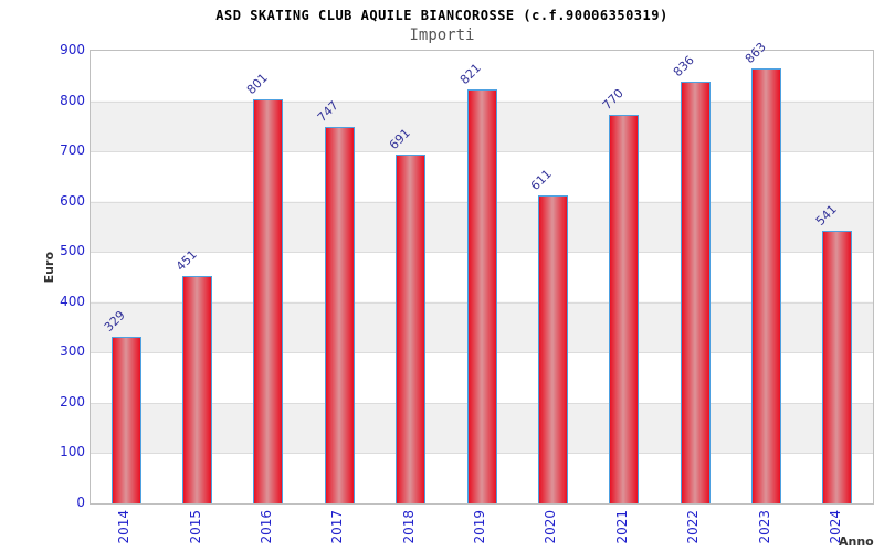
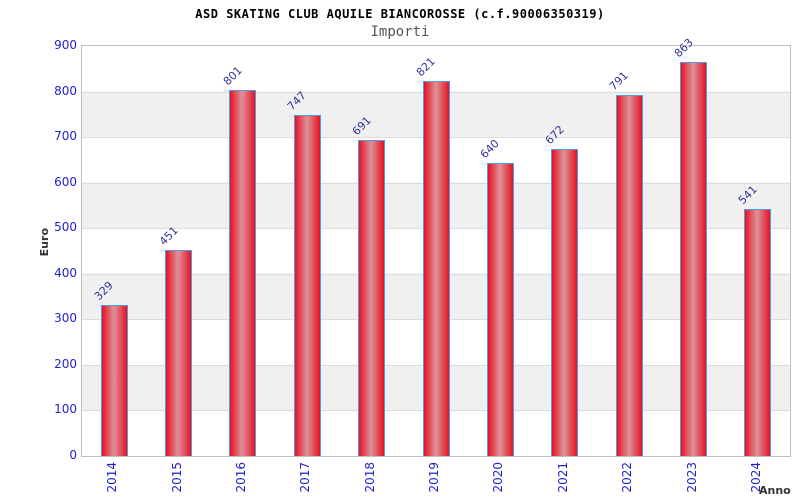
2020: 611 -> 640
2021: 770 -> 672
2022: 836 -> 791
